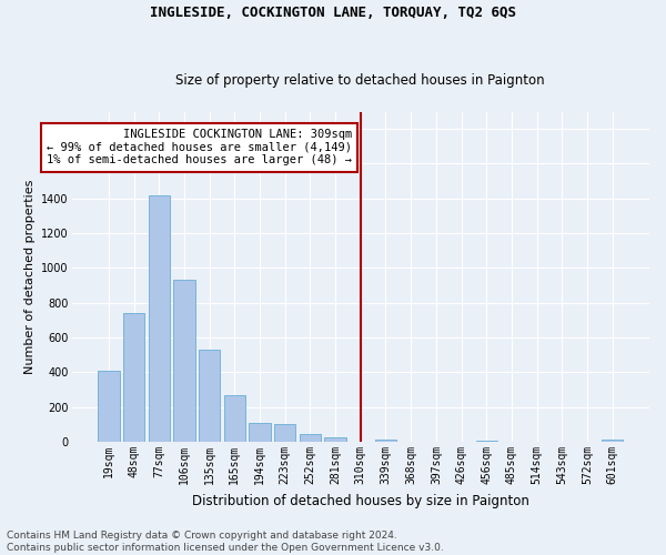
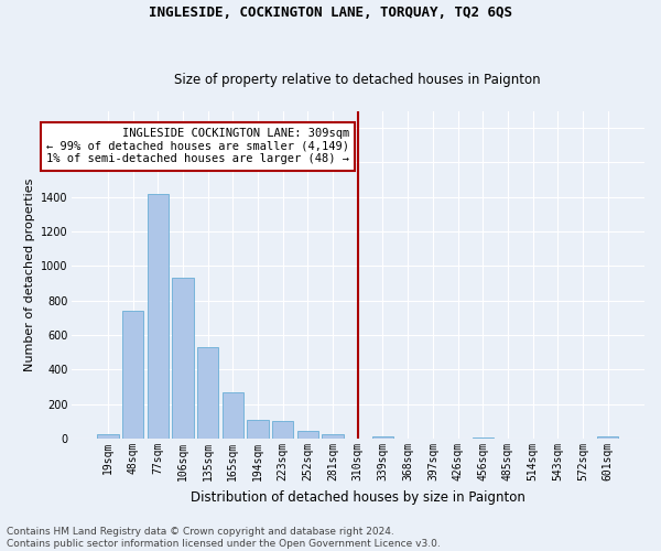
19sqm: 410 -> 20
